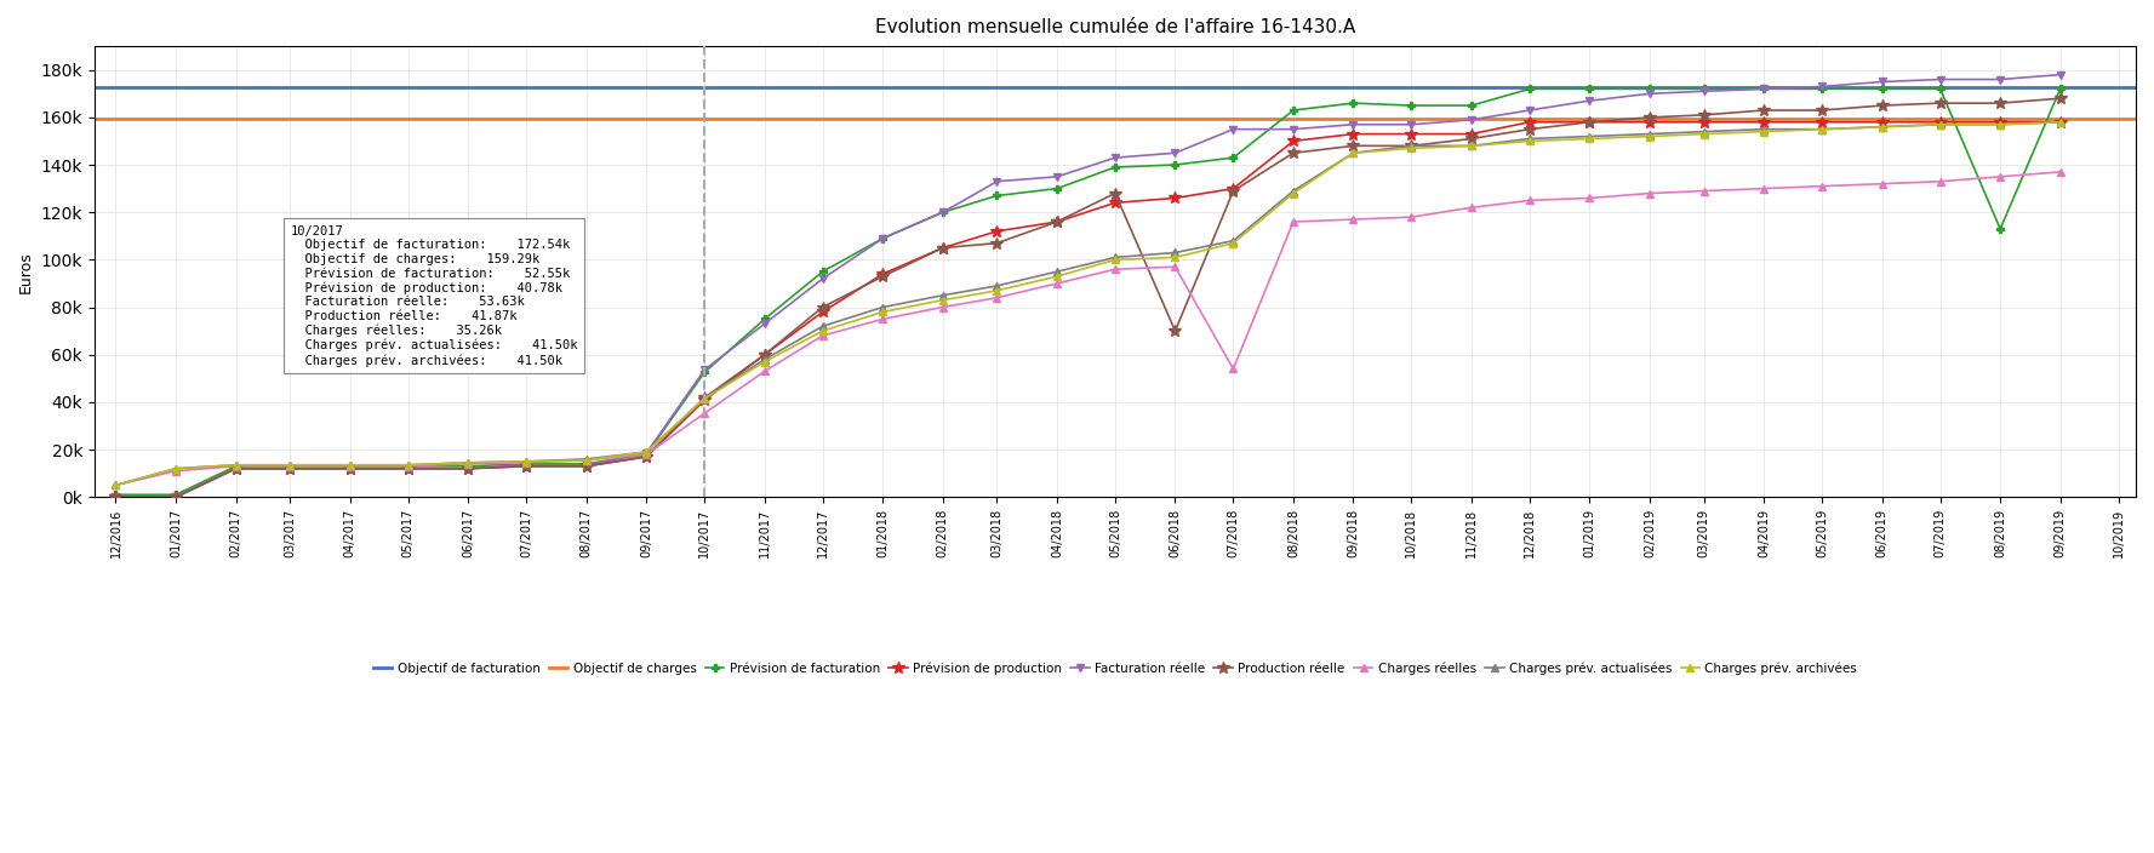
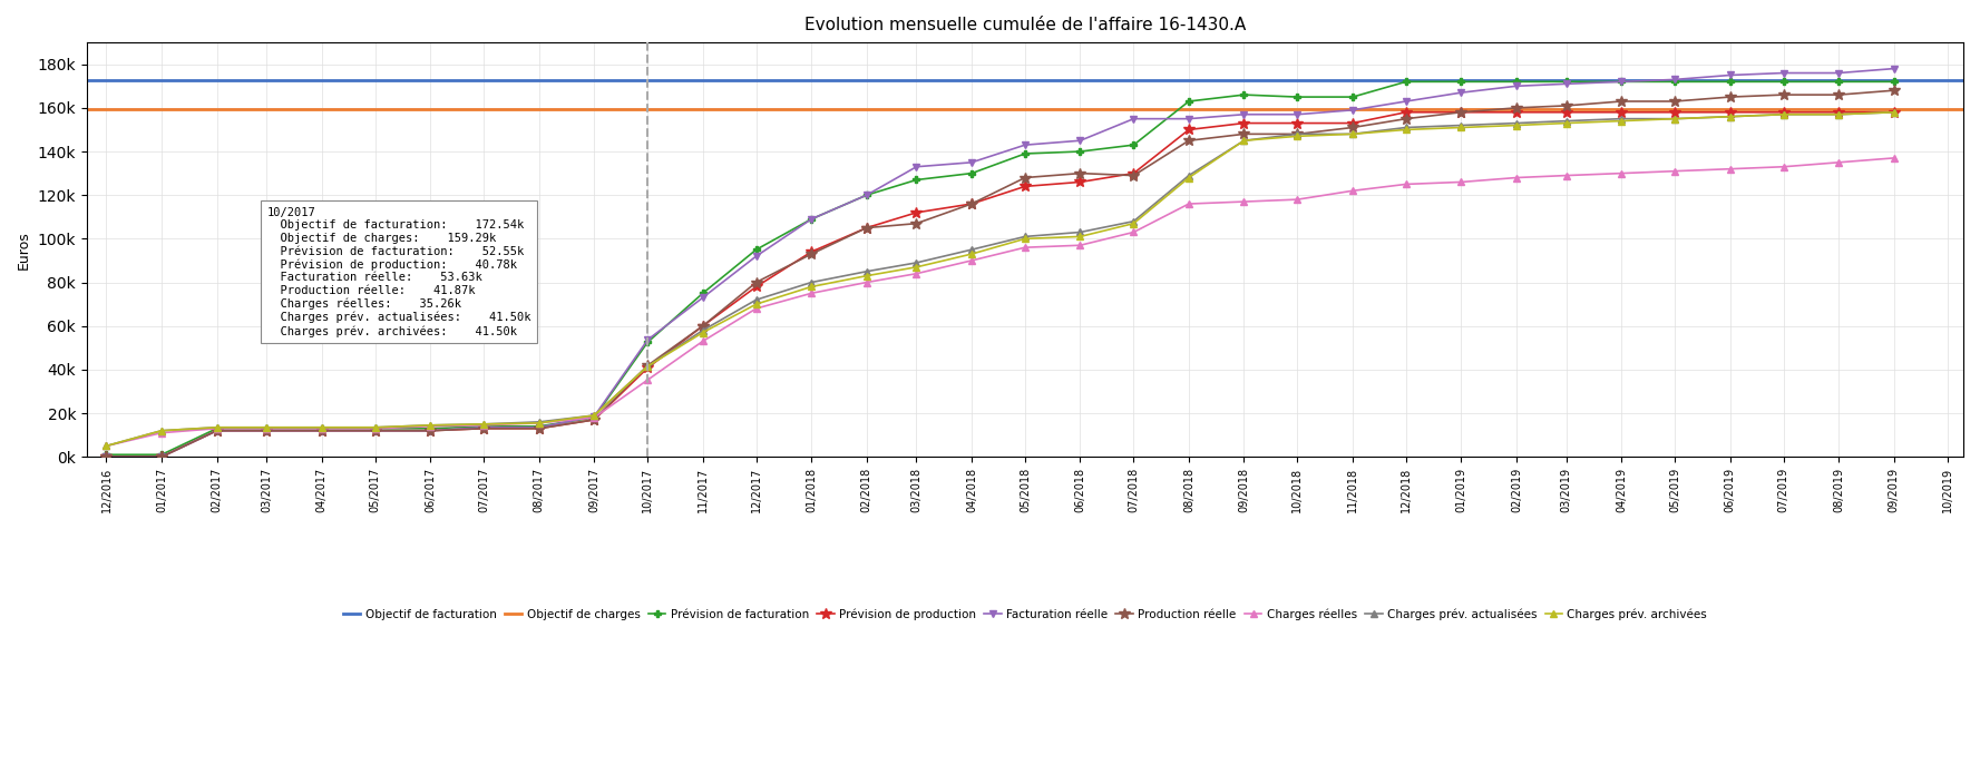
Production réelle/06/2018: 70k -> 130k
Charges réelles/07/2018: 54k -> 103k
Prévision de facturation/08/2019: 113k -> 172k
